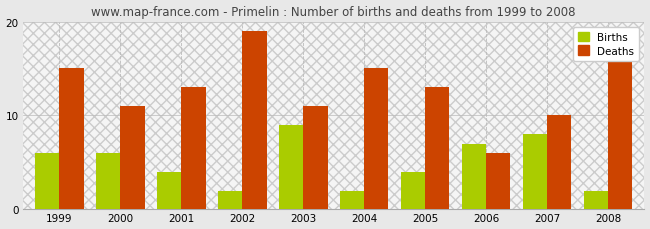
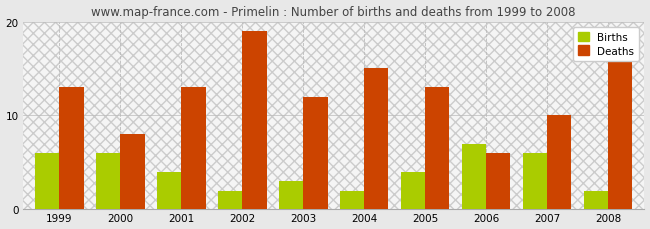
Deaths/1999: 15 -> 13
Deaths/2000: 11 -> 8
Births/2003: 9 -> 3
Deaths/2003: 11 -> 12
Births/2007: 8 -> 6
